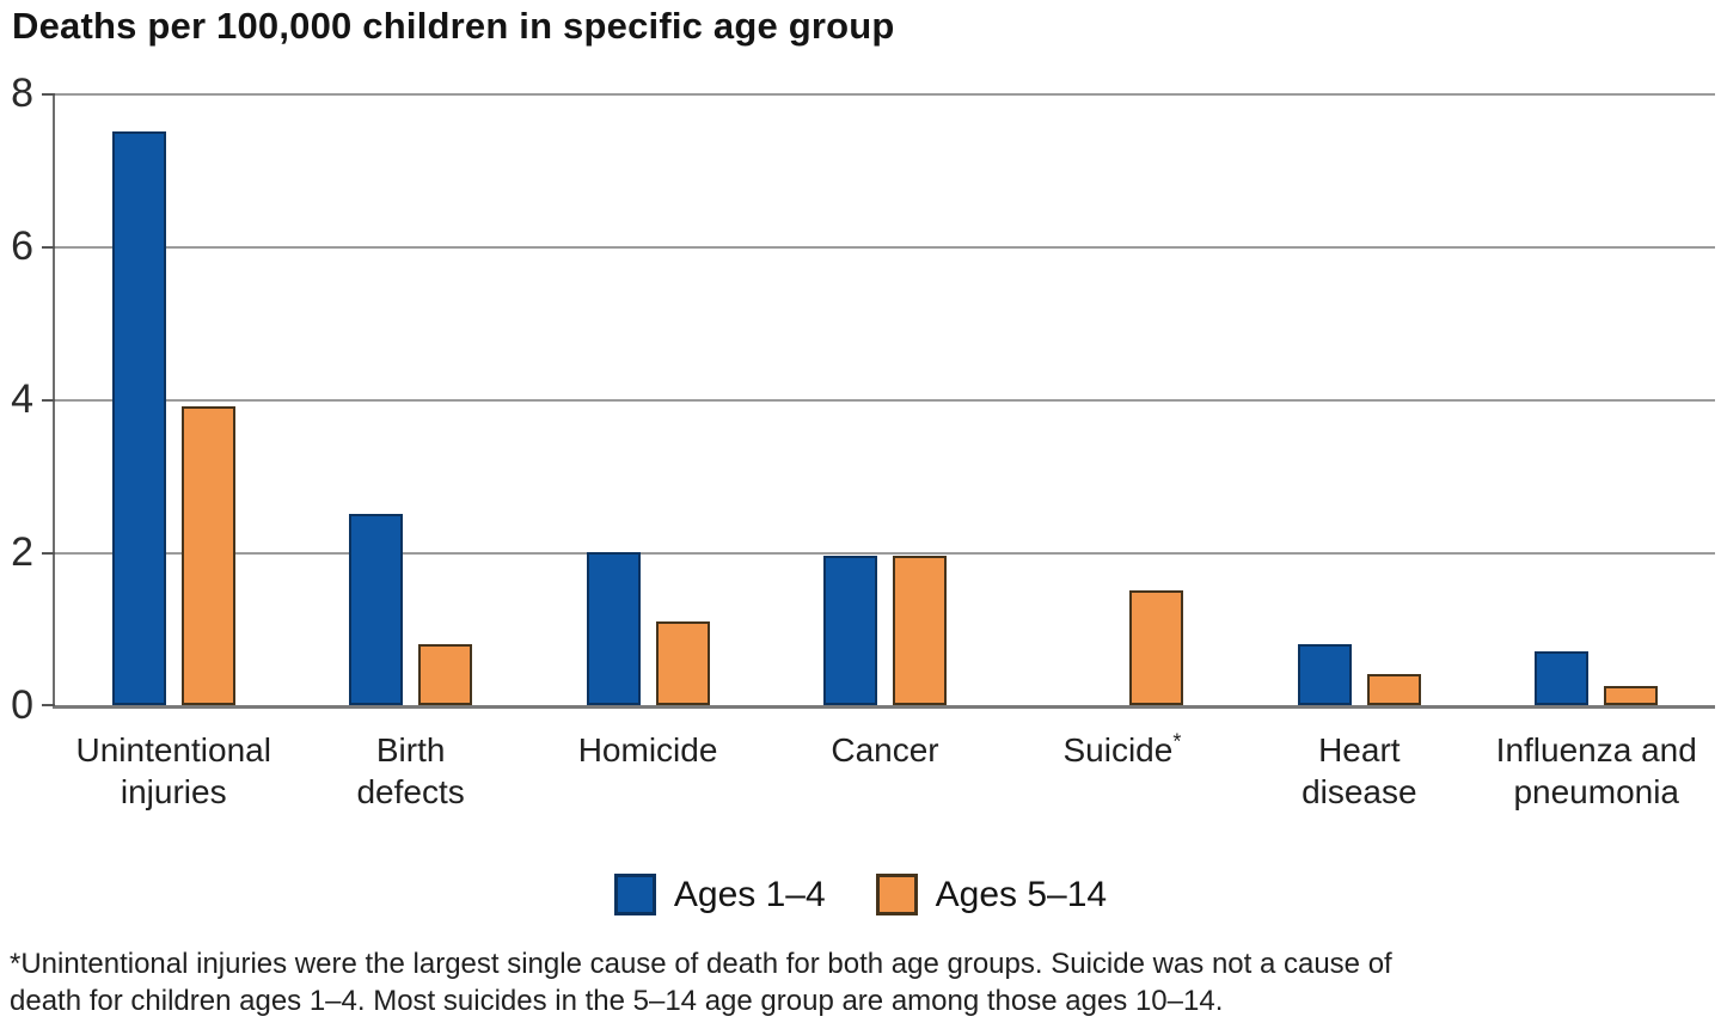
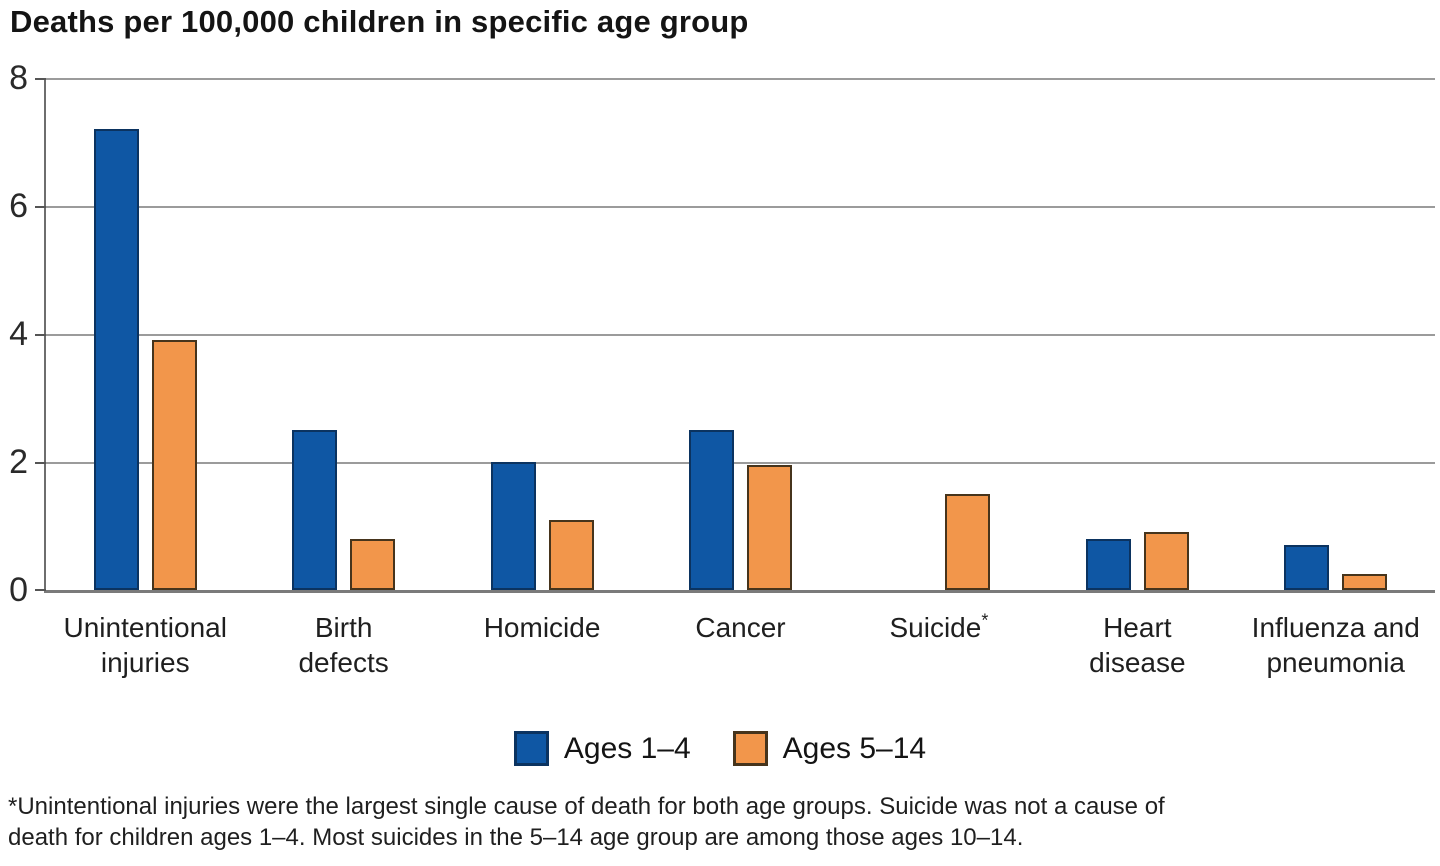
Ages 1–4/Unintentional injuries: 7.5 -> 7.2
Ages 1–4/Cancer: 1.9 -> 2.5
Ages 5–14/Heart disease: 0.4 -> 0.9
